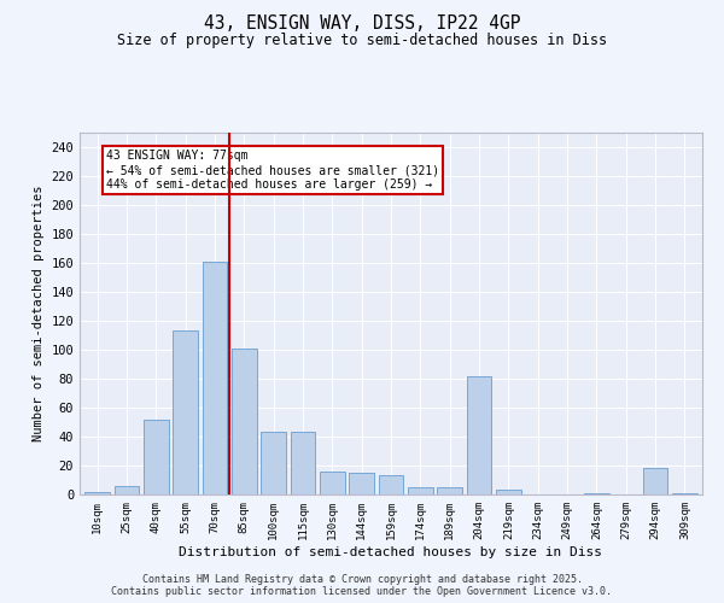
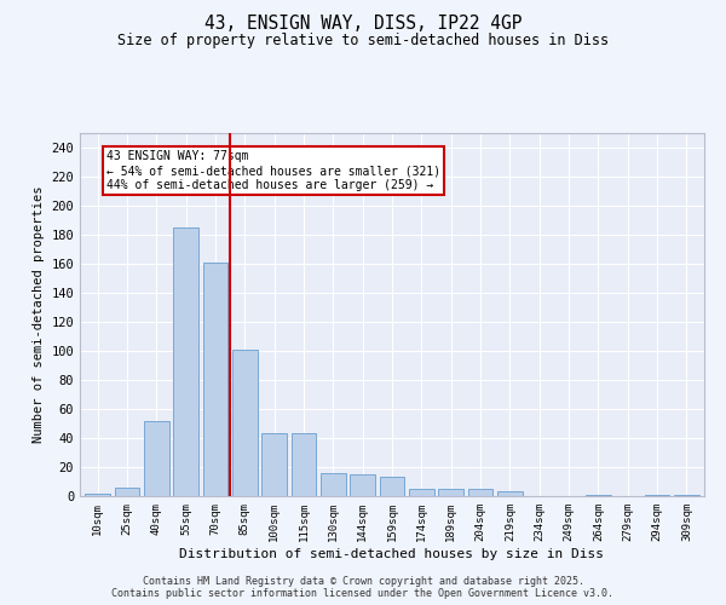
55sqm: 113 -> 185
204sqm: 82 -> 5
294sqm: 18 -> 1
